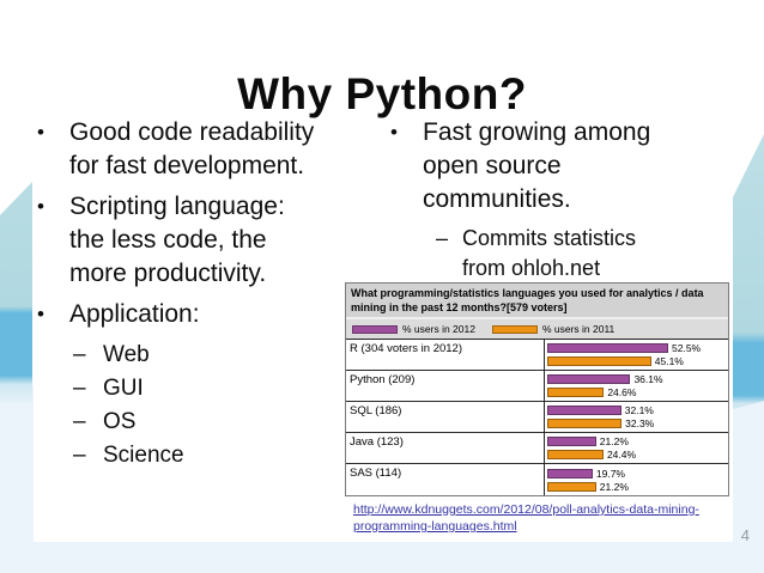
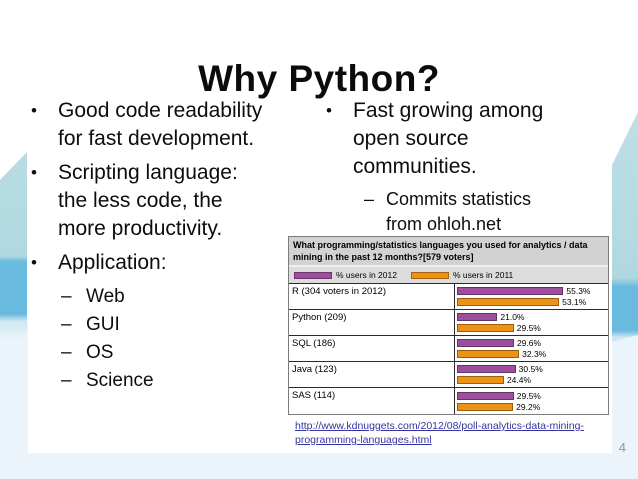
% users in 2012/R (304 voters in 2012): 52.5% -> 55.3%
% users in 2011/R (304 voters in 2012): 45.1% -> 53.1%
% users in 2012/Python (209): 36.1% -> 21.0%
% users in 2011/Python (209): 24.6% -> 29.5%
% users in 2012/SQL (186): 32.1% -> 29.6%
% users in 2012/Java (123): 21.2% -> 30.5%
% users in 2012/SAS (114): 19.7% -> 29.5%
% users in 2011/SAS (114): 21.2% -> 29.2%
